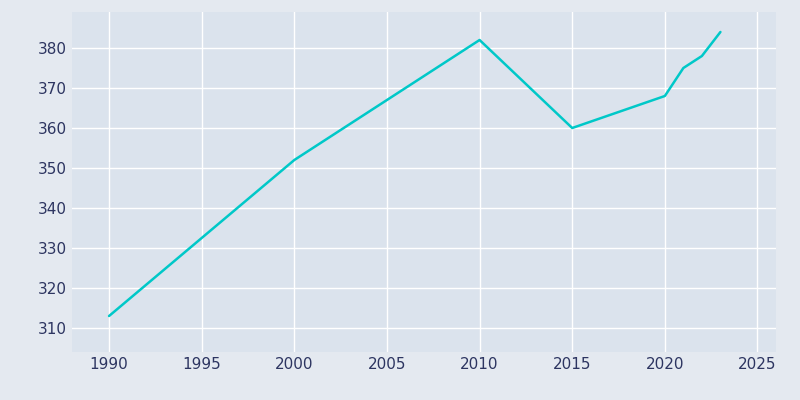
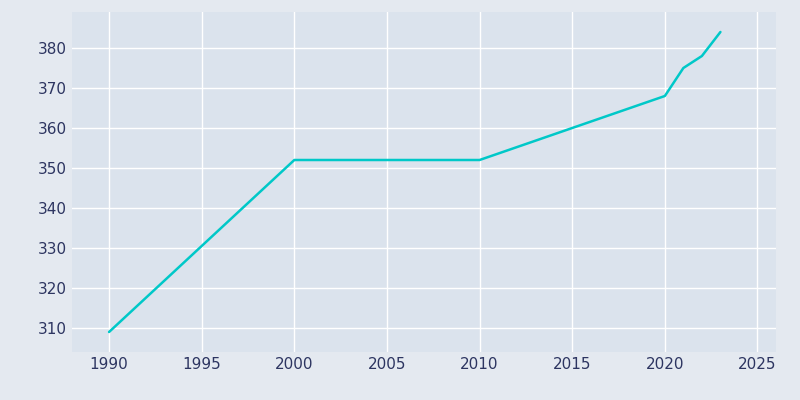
1990: 313 -> 309
2010: 382 -> 352
